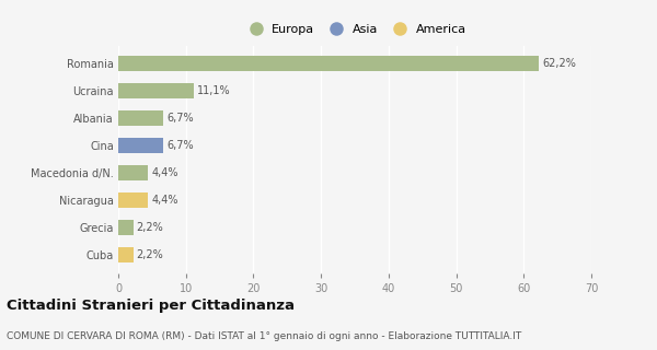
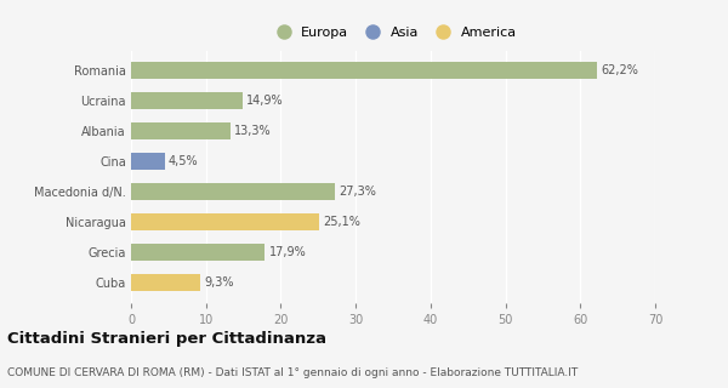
Ucraina: 11,1% -> 14,9%
Albania: 6,7% -> 13,3%
Cina: 6,7% -> 4,5%
Macedonia d/N.: 4,4% -> 27,3%
Nicaragua: 4,4% -> 25,1%
Grecia: 2,2% -> 17,9%
Cuba: 2,2% -> 9,3%
